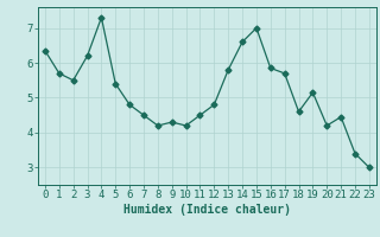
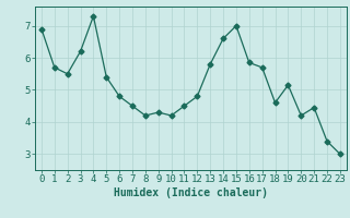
0: 6.35 -> 6.90
